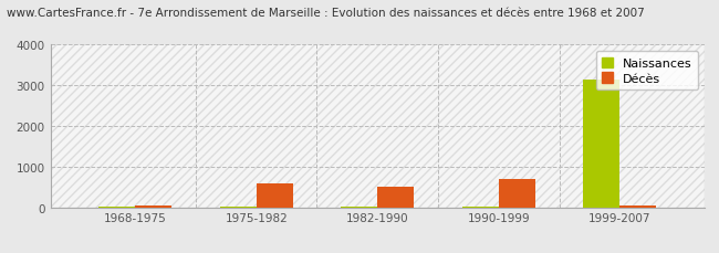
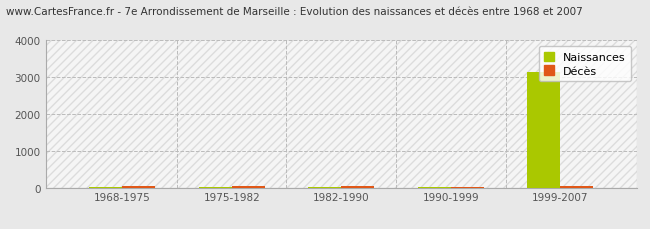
Décès/1975-1982: 600 -> 50
Décès/1982-1990: 500 -> 50
Décès/1990-1999: 700 -> 30
